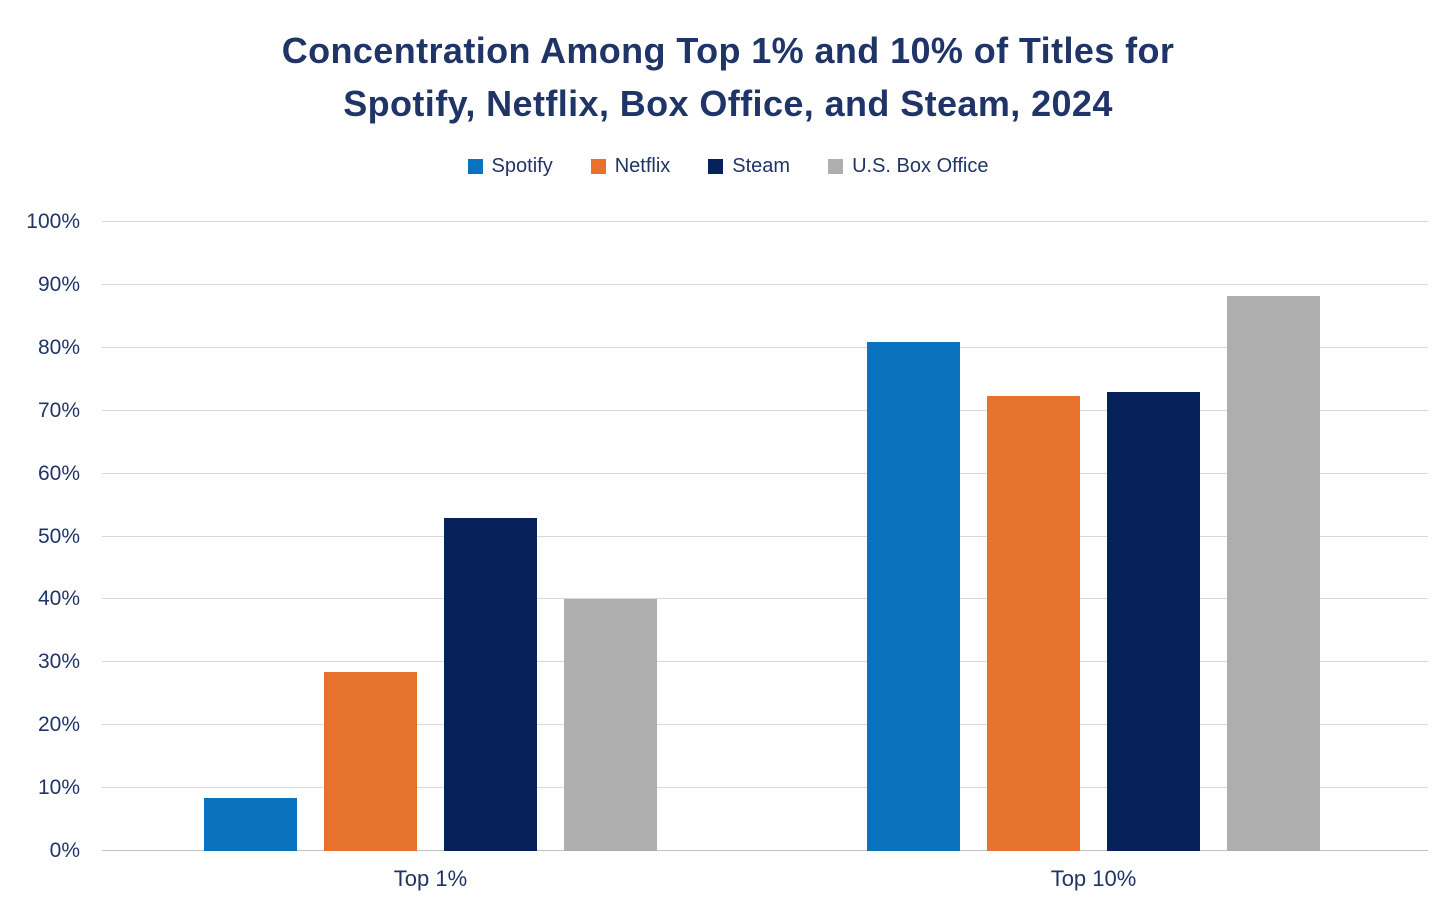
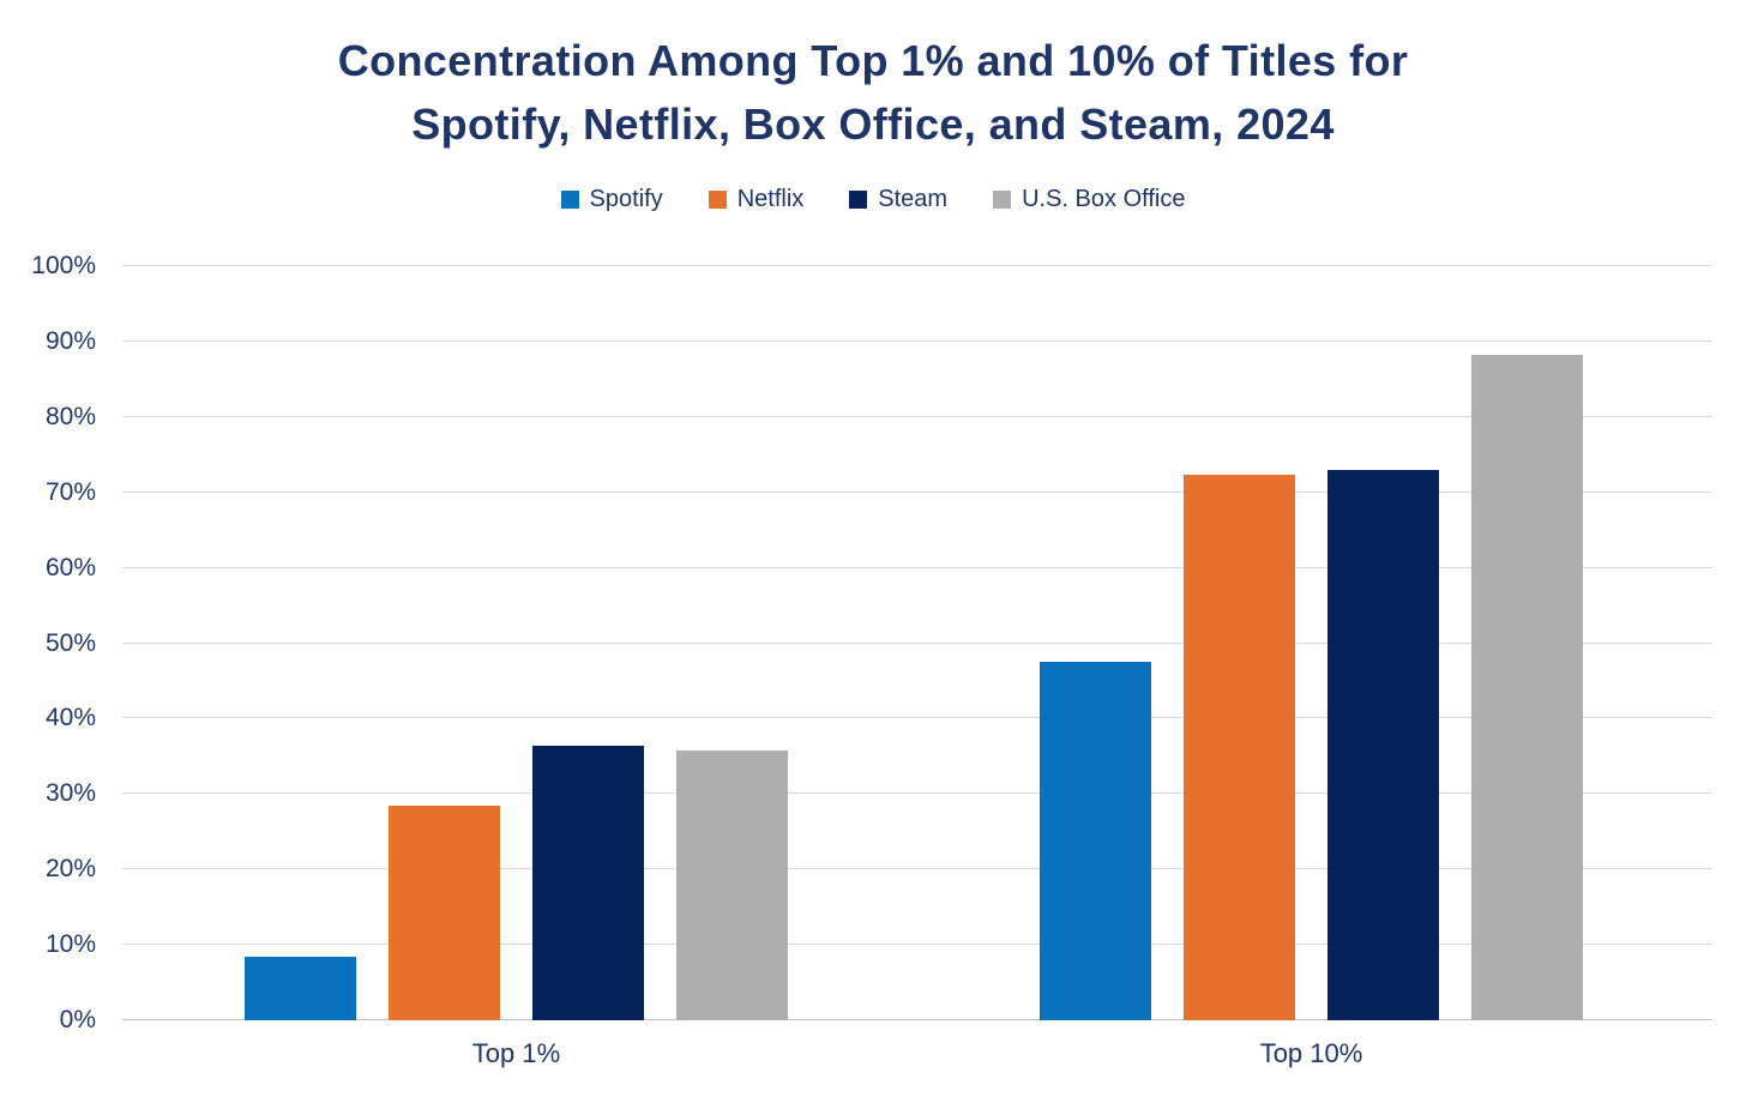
Steam/Top 1%: 53% -> 36%
U.S. Box Office/Top 1%: 40% -> 36%
Spotify/Top 10%: 81% -> 48%
